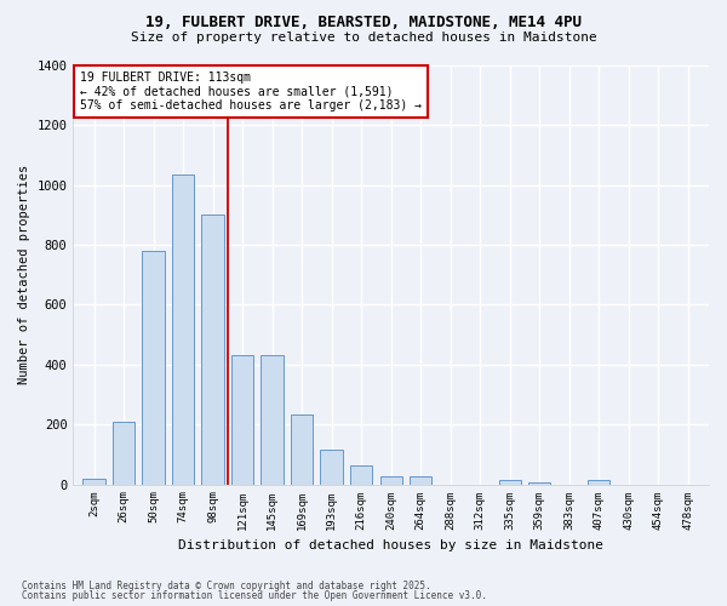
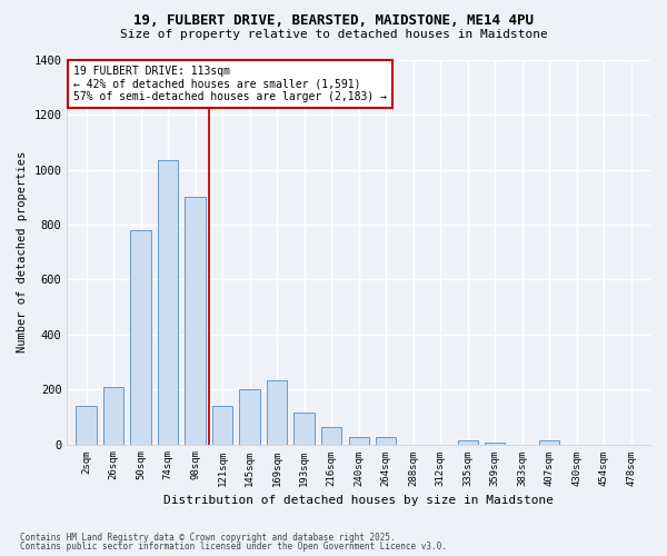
2sqm: 20 -> 140
121sqm: 430 -> 140
145sqm: 430 -> 200
